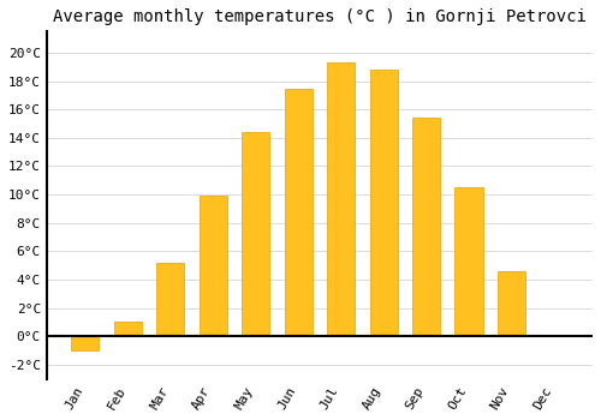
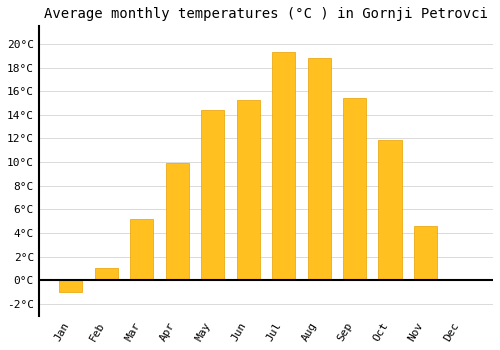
Jun: 17.5°C -> 15.3°C
Oct: 10.5°C -> 11.9°C
